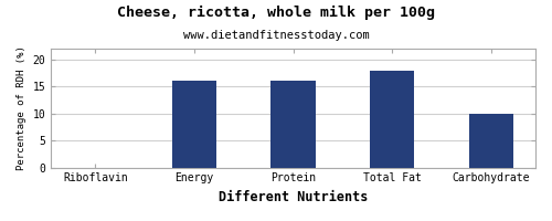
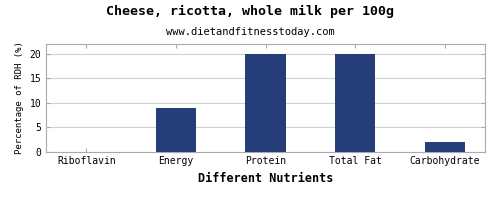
Energy: 16 -> 9
Protein: 16 -> 20
Total Fat: 18 -> 20
Carbohydrate: 10 -> 2
